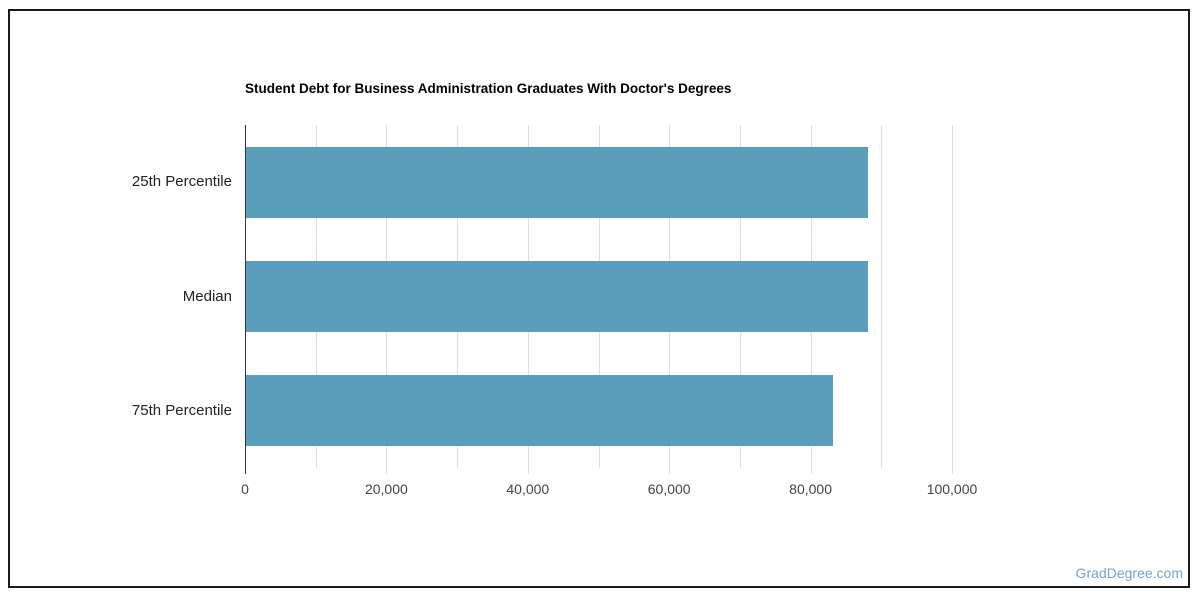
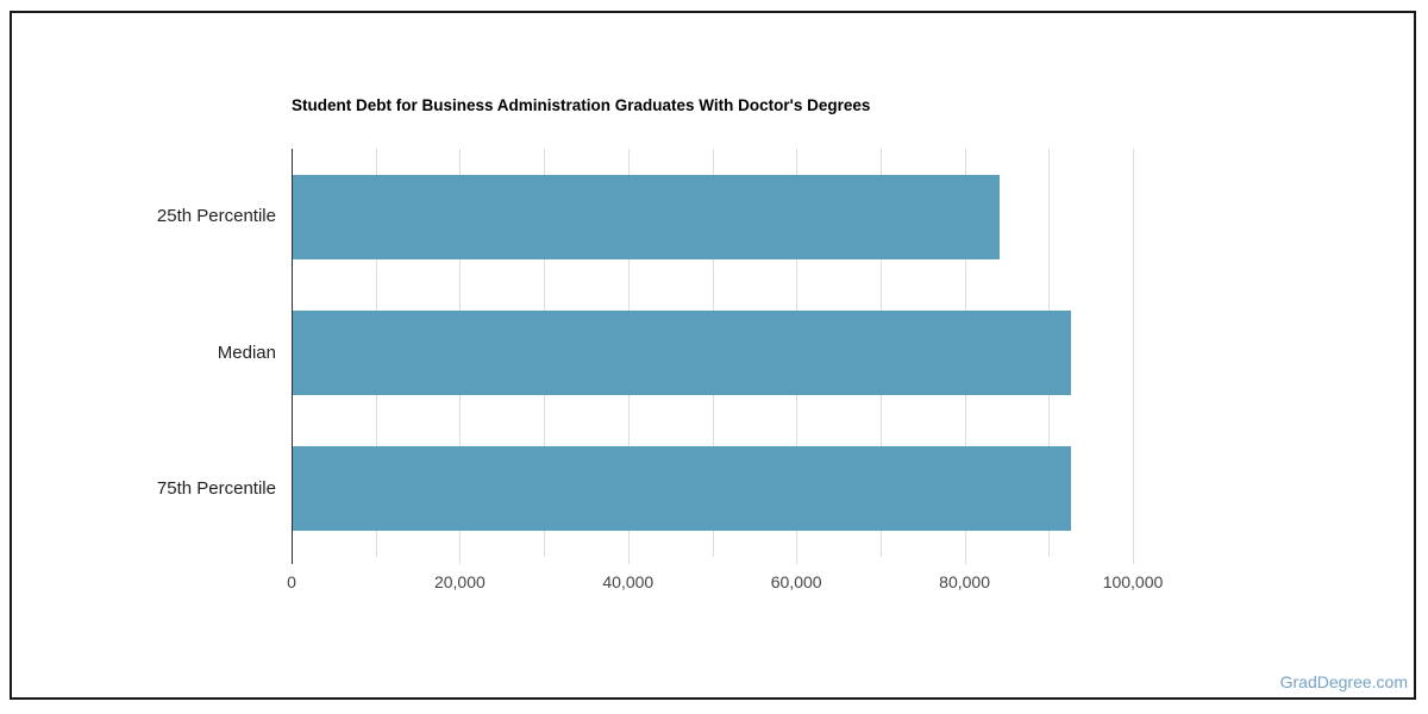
25th Percentile: 88000 -> 84000
Median: 88000 -> 92000
75th Percentile: 83000 -> 92000
